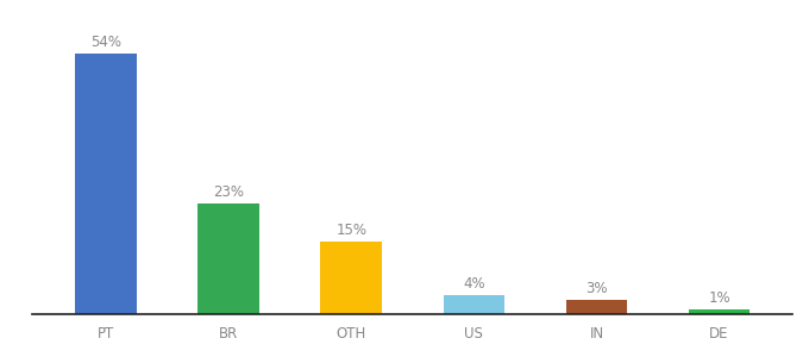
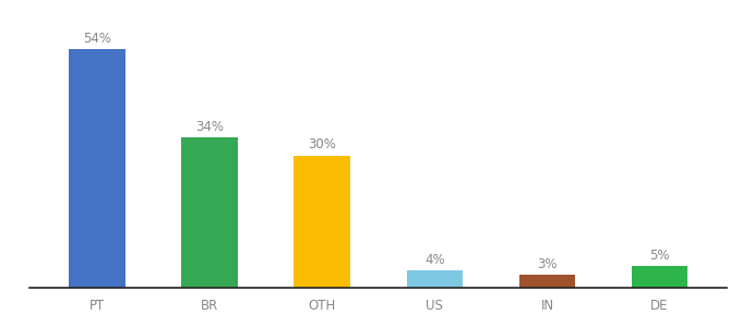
BR: 23% -> 34%
OTH: 15% -> 30%
DE: 1% -> 5%
